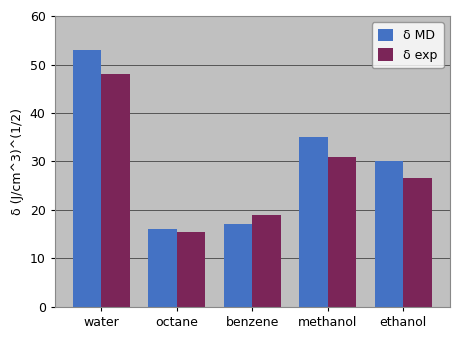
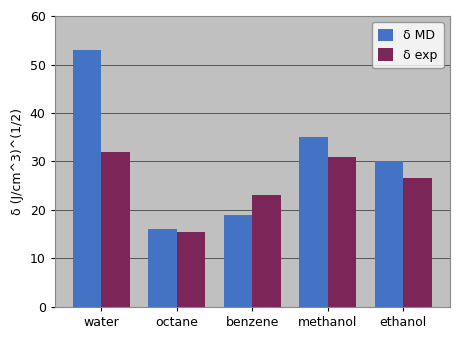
δ exp/water: 48.0 -> 32.0
δ MD/benzene: 17 -> 19
δ exp/benzene: 19.0 -> 23.0
